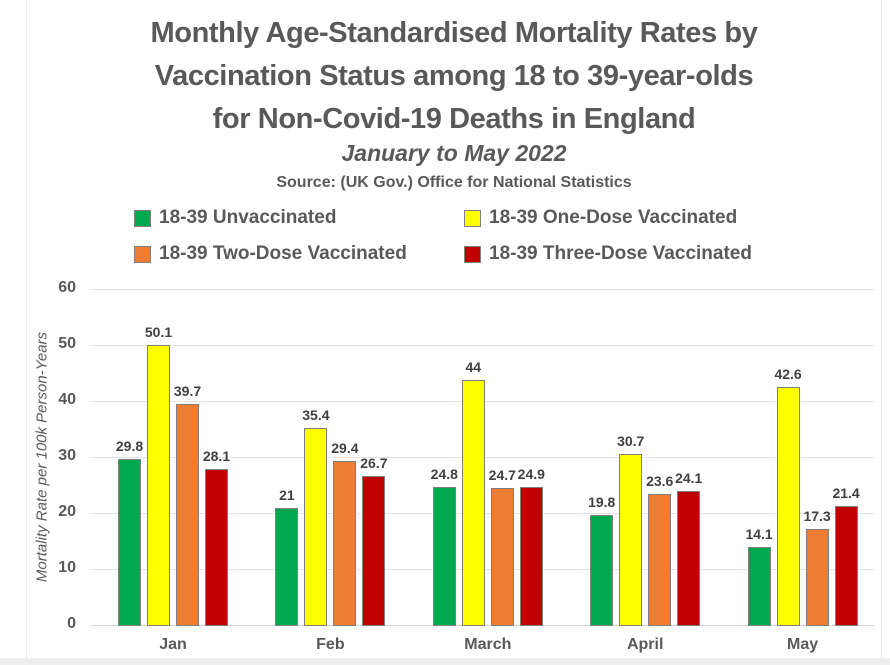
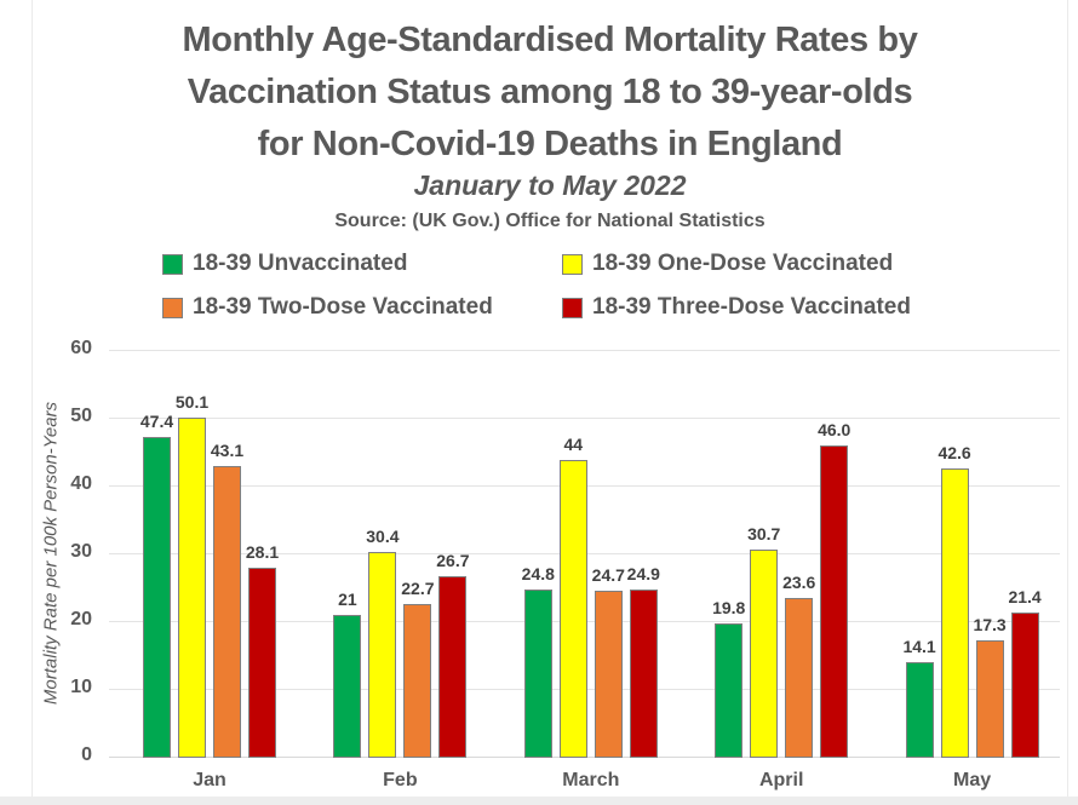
18-39 Unvaccinated/Jan: 29.8 -> 47.4
18-39 Two-Dose Vaccinated/Jan: 39.7 -> 43.1
18-39 One-Dose Vaccinated/Feb: 35.4 -> 30.4
18-39 Two-Dose Vaccinated/Feb: 29.4 -> 22.7
18-39 Three-Dose Vaccinated/April: 24.1 -> 46.0
